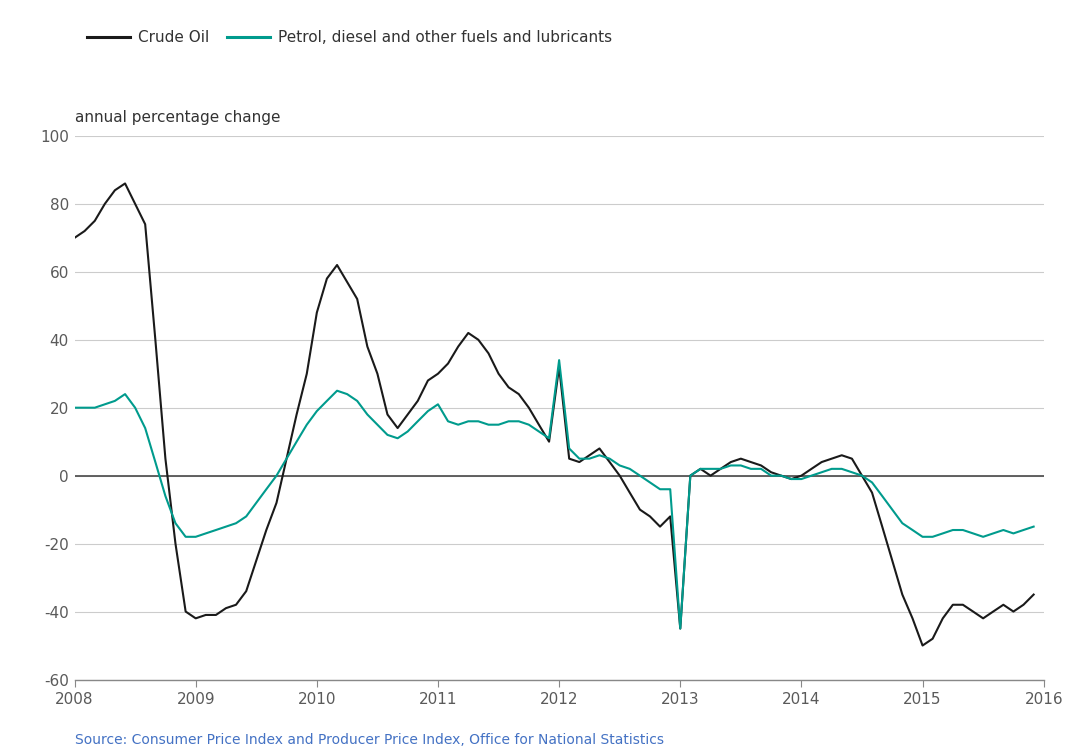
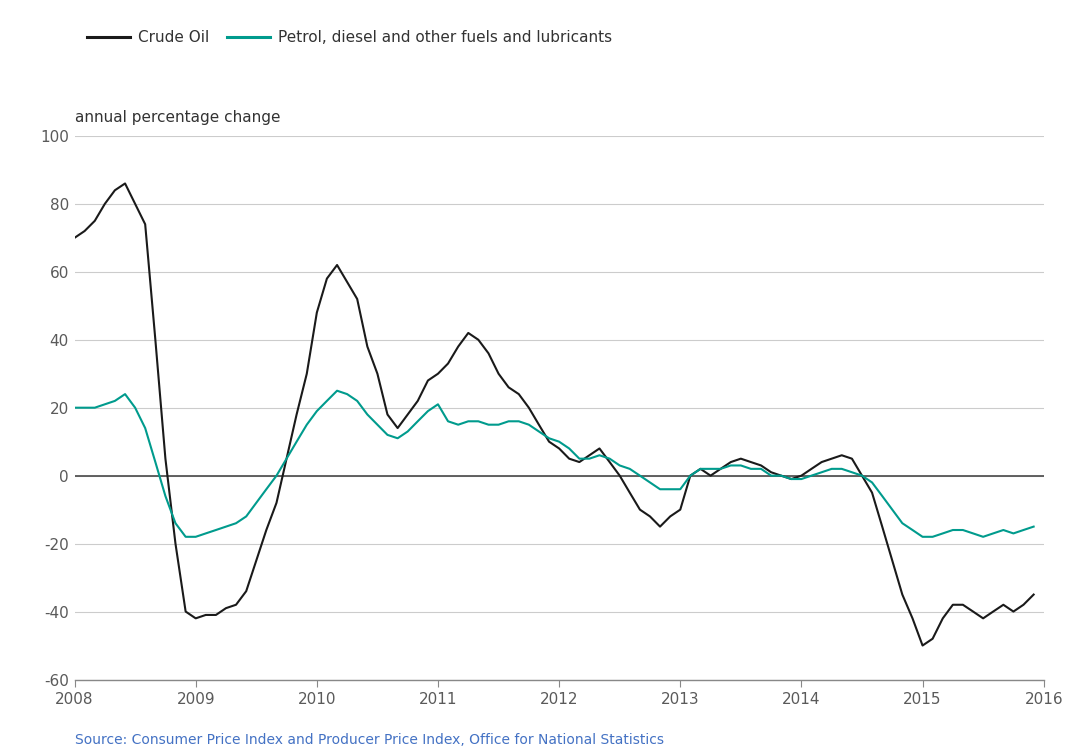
Crude Oil/2012: 32 -> 8
Petrol, diesel and other fuels and lubricants/2012: 34 -> 10
Crude Oil/2013: -45 -> -10
Petrol, diesel and other fuels and lubricants/2013: -45 -> -4
